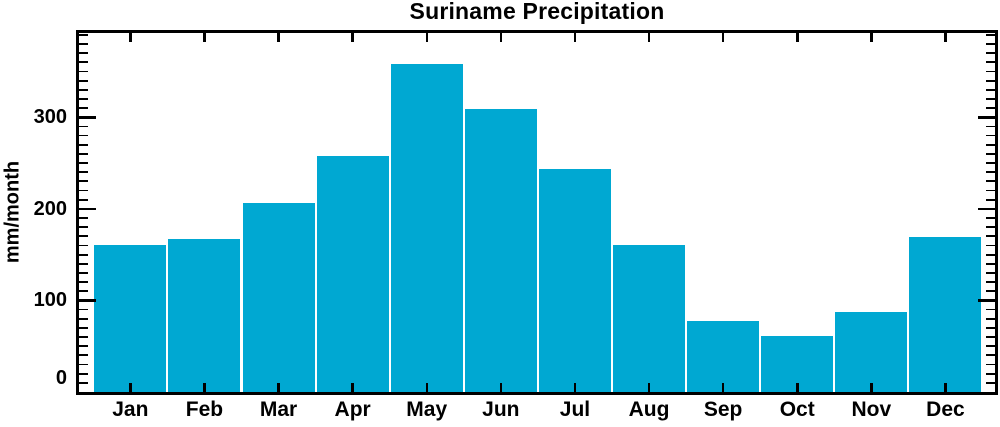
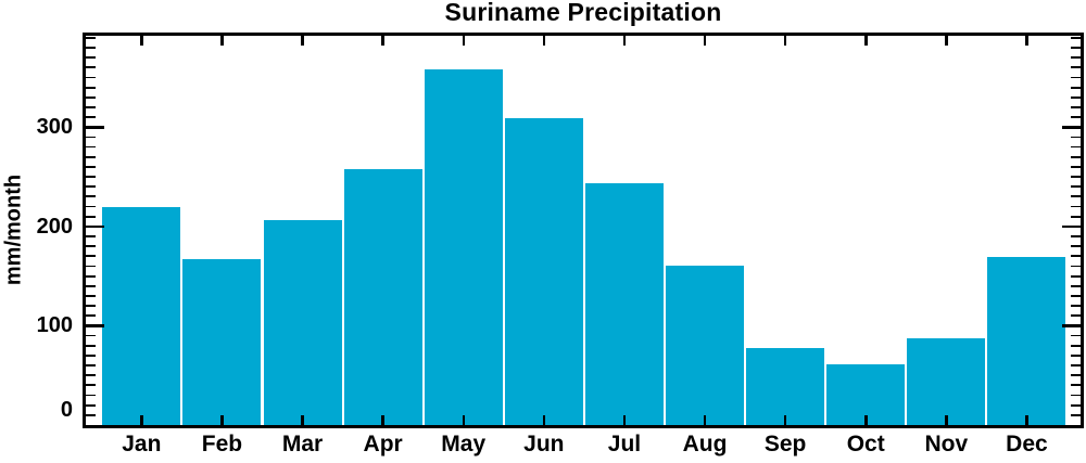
Jan: 160 -> 220
